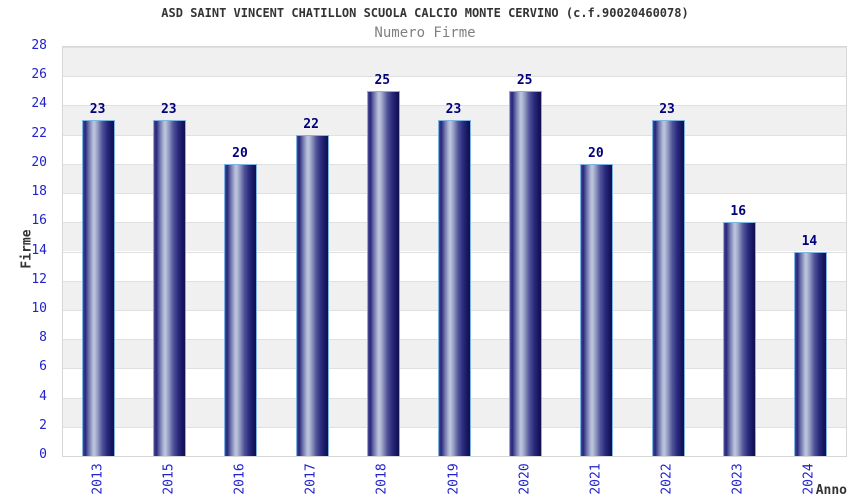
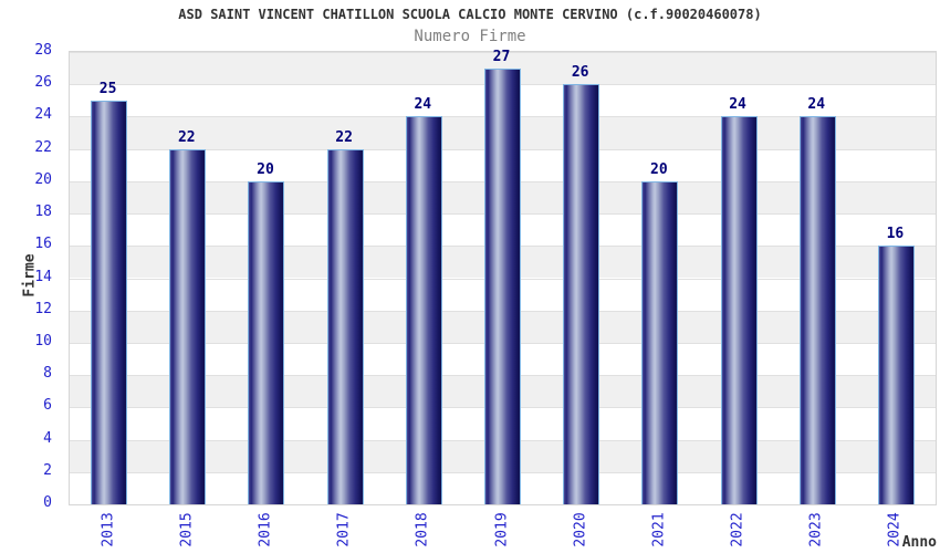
2013: 23 -> 25
2015: 23 -> 22
2018: 25 -> 24
2019: 23 -> 27
2020: 25 -> 26
2022: 23 -> 24
2023: 16 -> 24
2024: 14 -> 16
